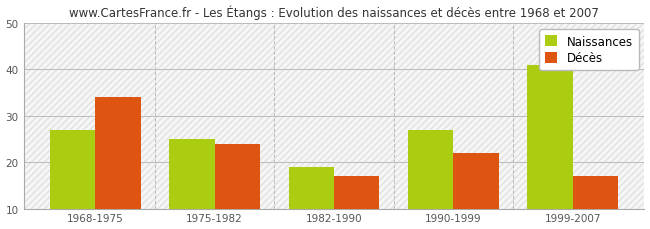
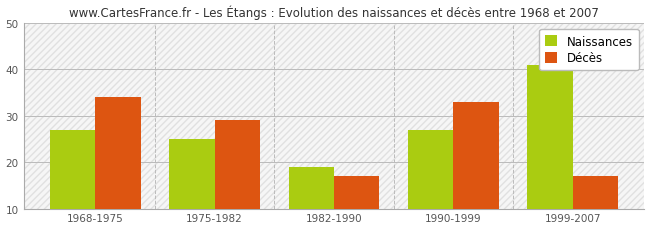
Décès/1975-1982: 24 -> 29
Décès/1990-1999: 22 -> 33
